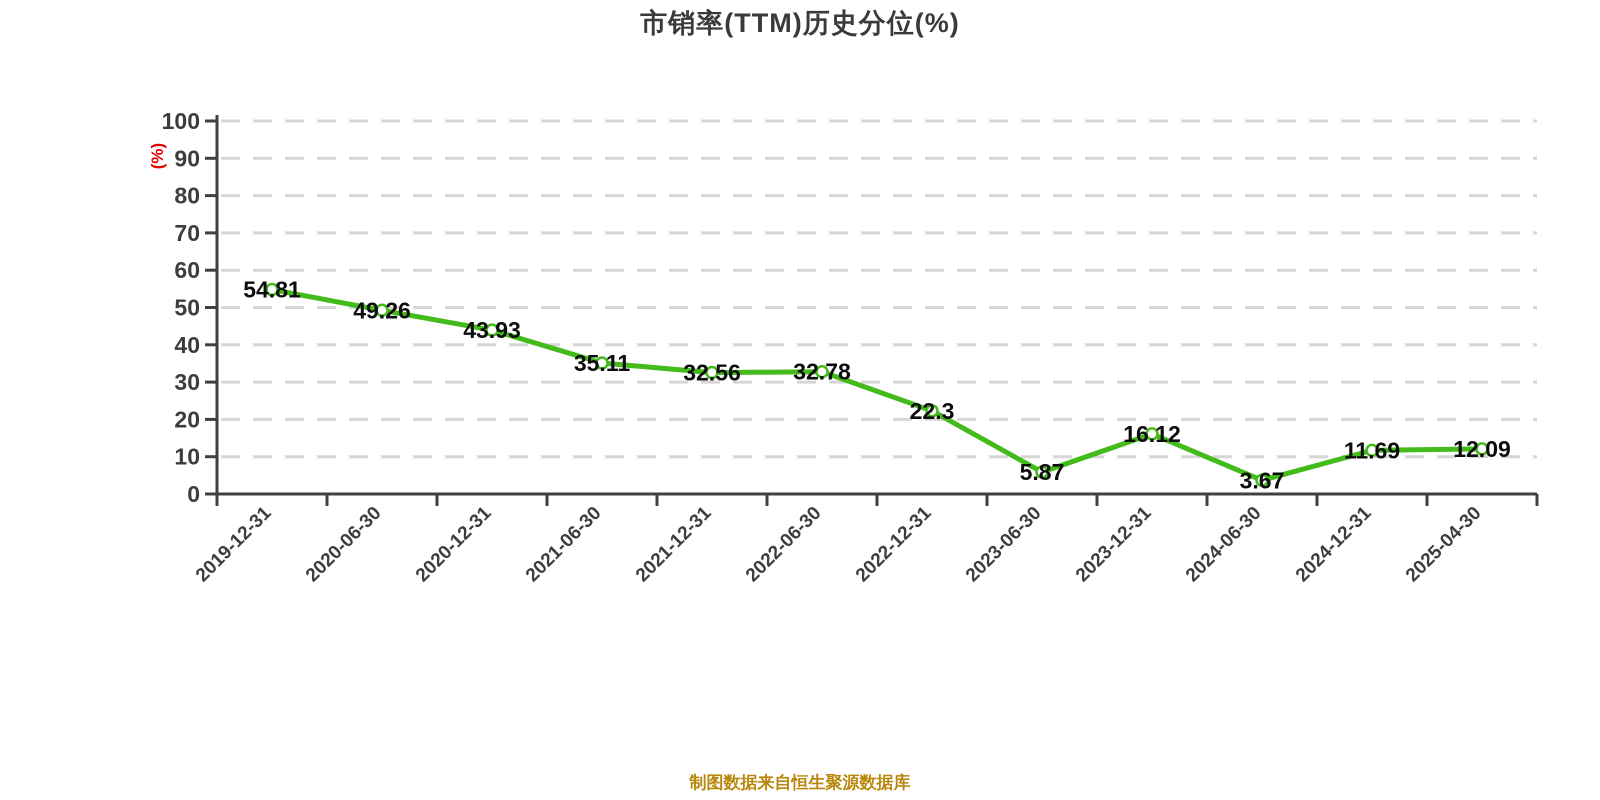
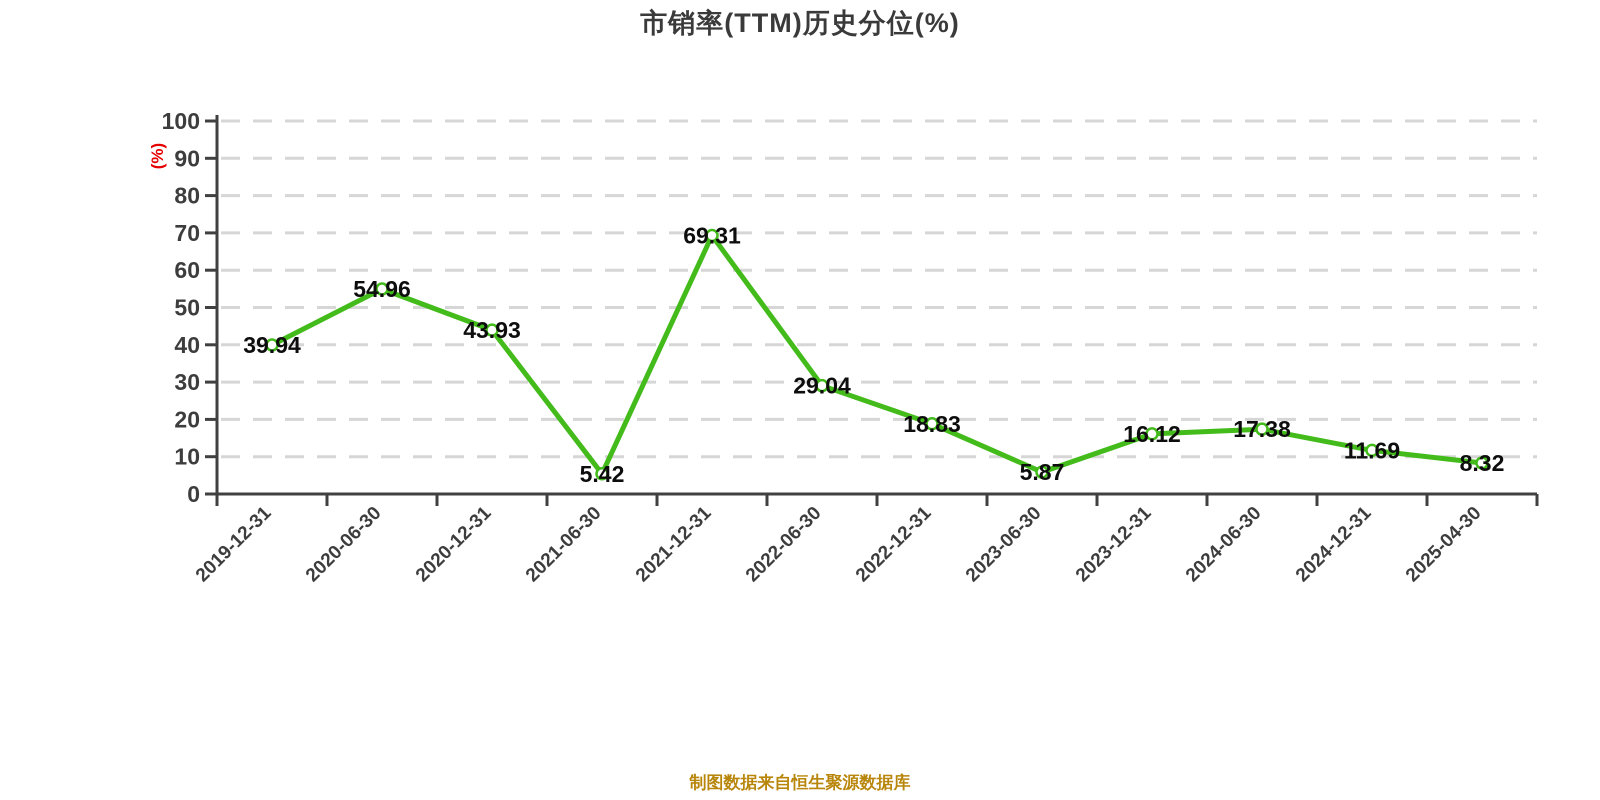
2019-12-31: 54.81 -> 39.94
2020-06-30: 49.26 -> 54.96
2021-06-30: 35.11 -> 5.42
2021-12-31: 32.56 -> 69.31
2022-06-30: 32.78 -> 29.04
2022-12-31: 22.3 -> 18.83
2024-06-30: 3.67 -> 17.38
2025-04-30: 12.09 -> 8.32
